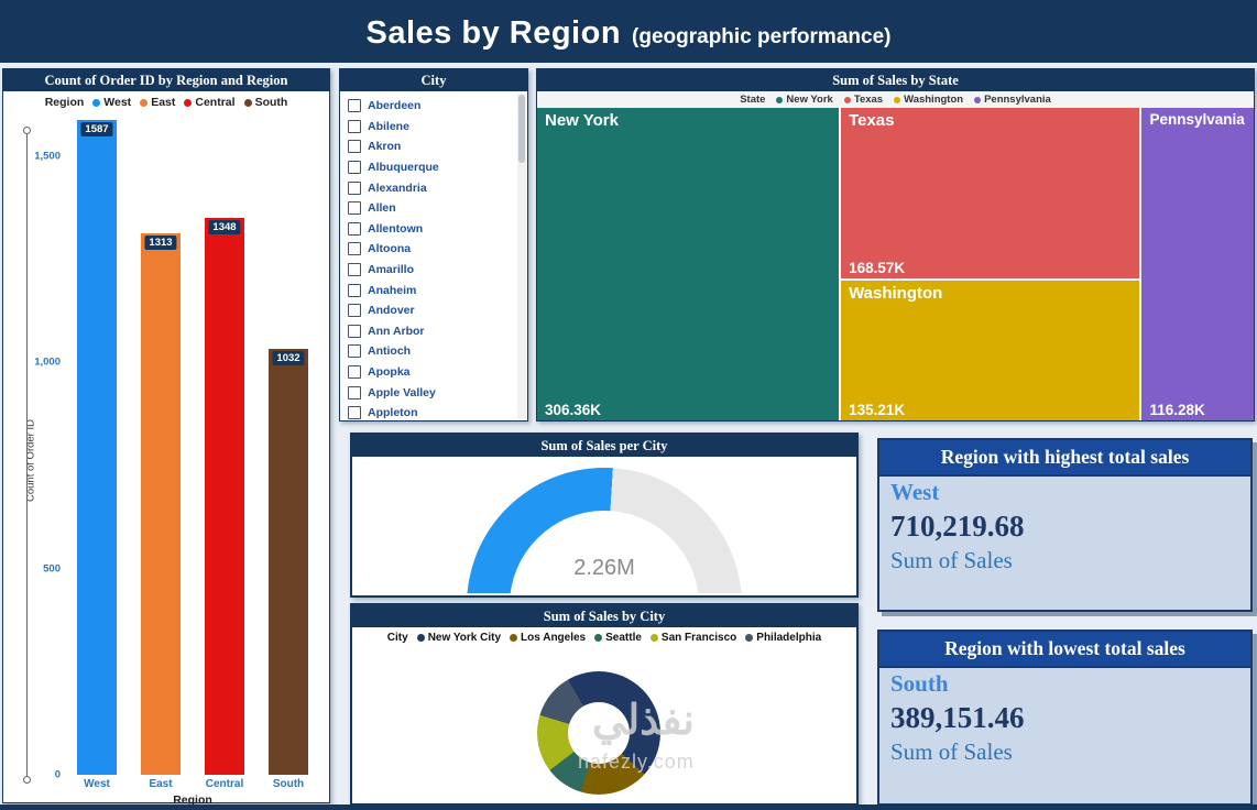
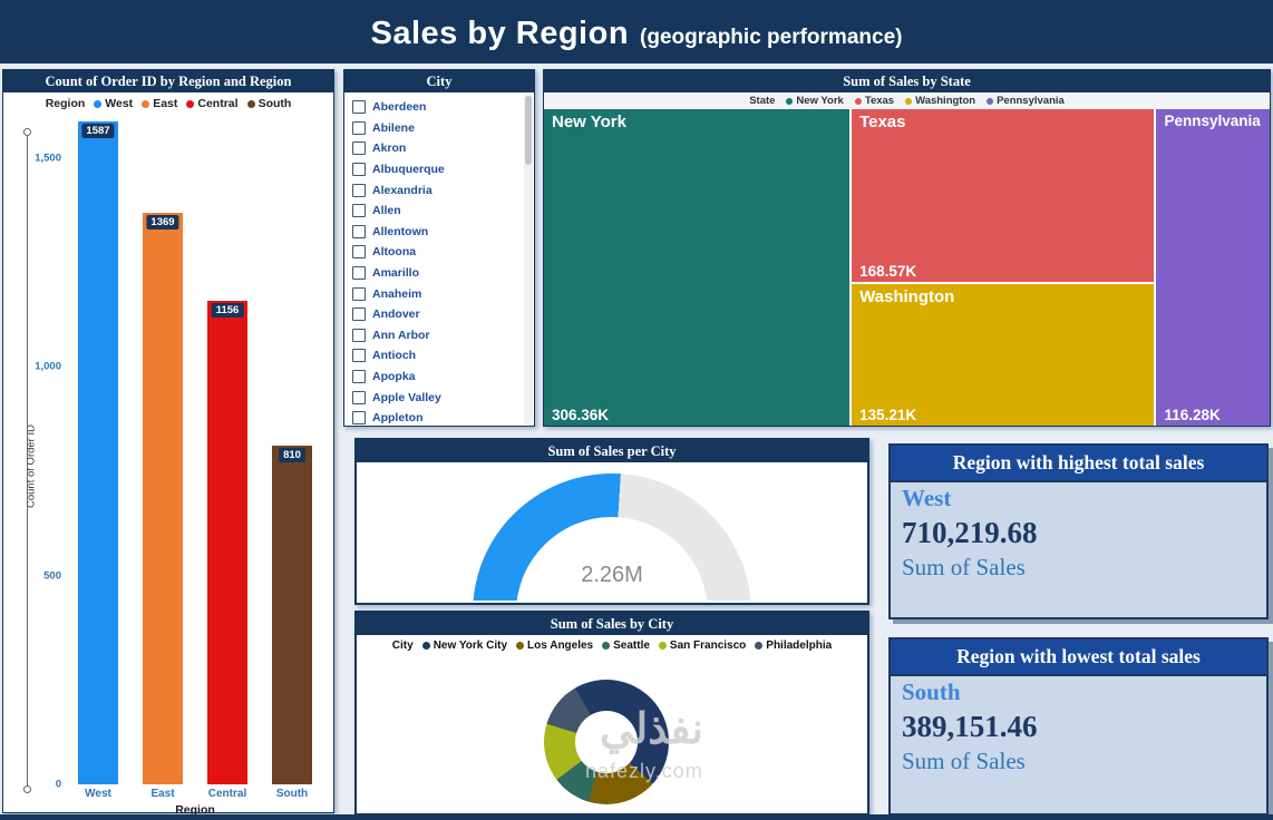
Count of Order ID by Region and Region/East: 1313 -> 1369
Count of Order ID by Region and Region/Central: 1348 -> 1156
Count of Order ID by Region and Region/South: 1032 -> 810
